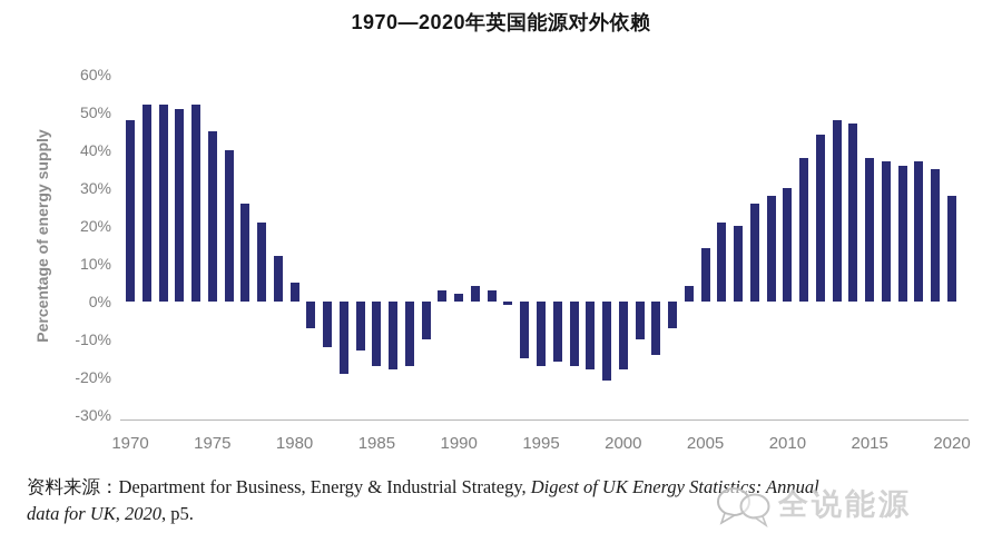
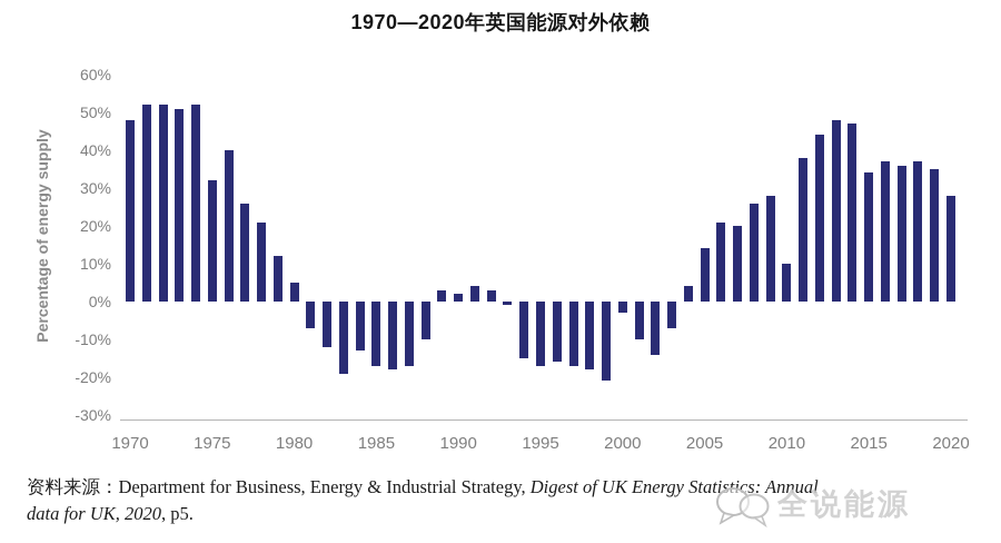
1975: 45% -> 32%
2000: -18% -> -3%
2010: 30% -> 10%
2015: 38% -> 34%
